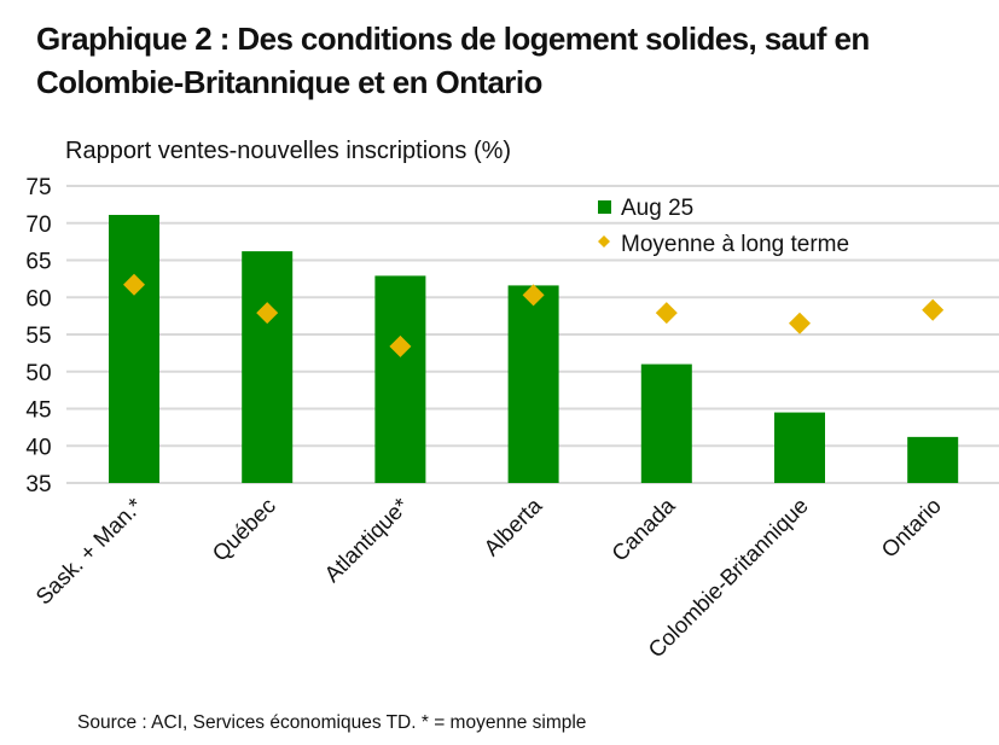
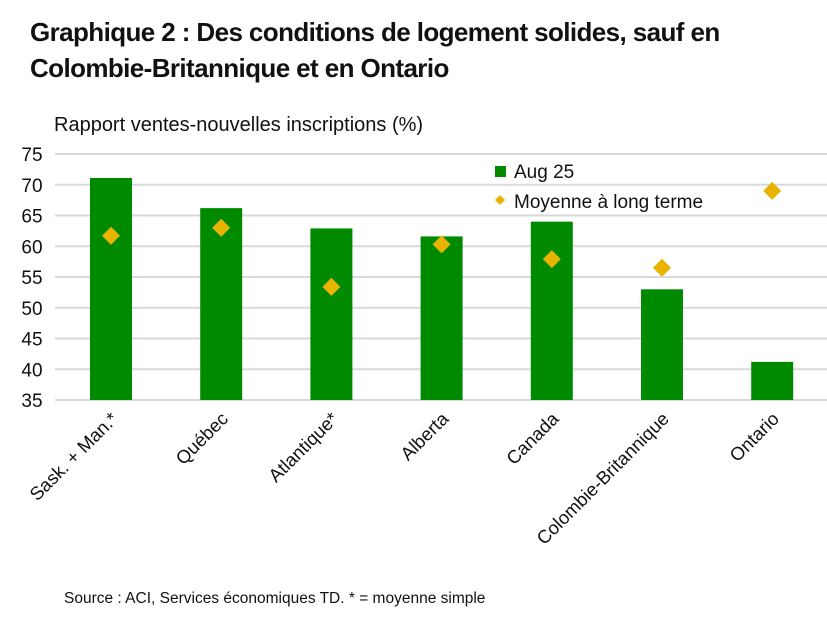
Moyenne à long terme/Québec: 58 -> 63
Aug 25/Canada: 51 -> 64
Aug 25/Colombie-Britannique: 44 -> 53
Moyenne à long terme/Ontario: 58 -> 69
